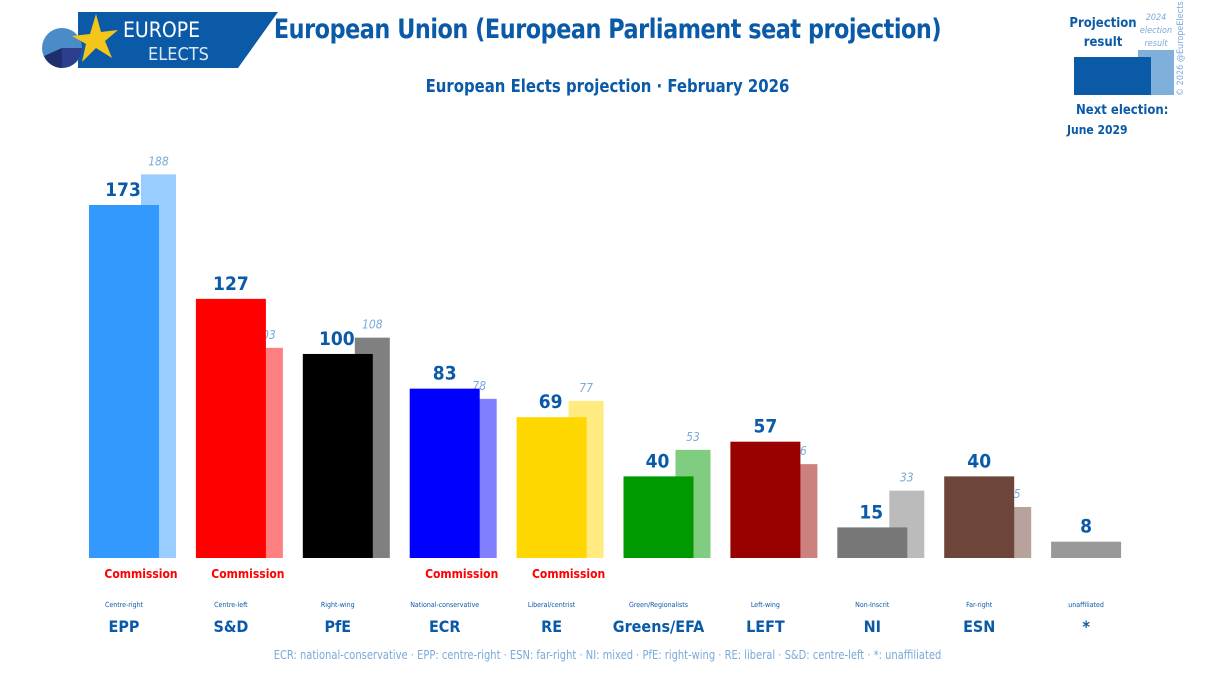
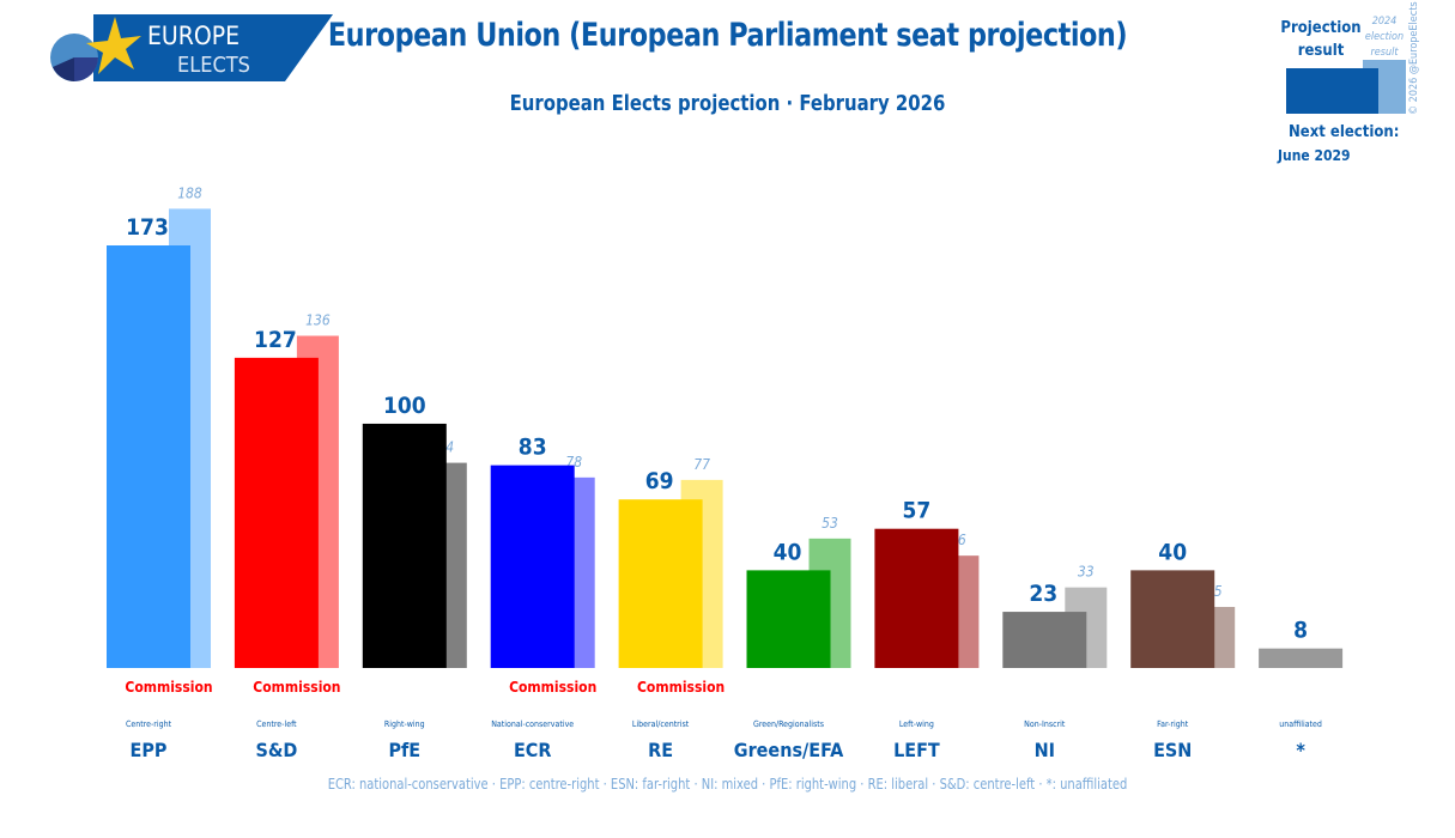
2024 election result/S&D: 103 -> 136
2024 election result/PfE: 108 -> 84
Projection result/NI: 15 -> 23
